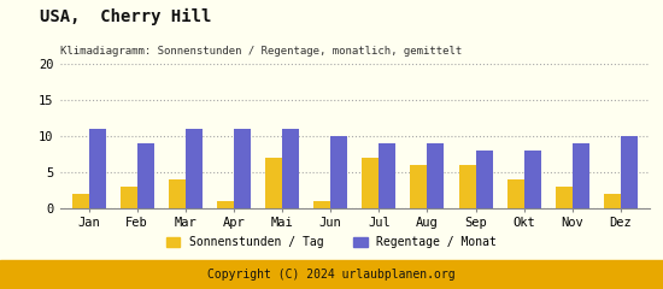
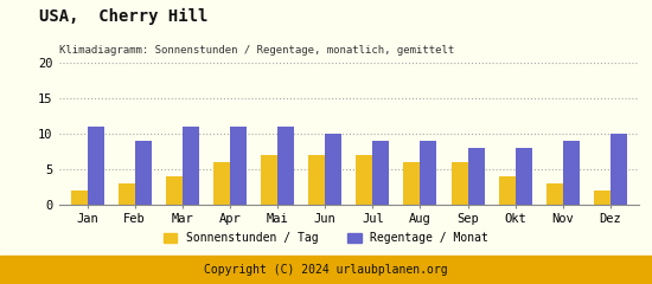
Sonnenstunden / Tag/Apr: 1 -> 6
Sonnenstunden / Tag/Jun: 1 -> 7
